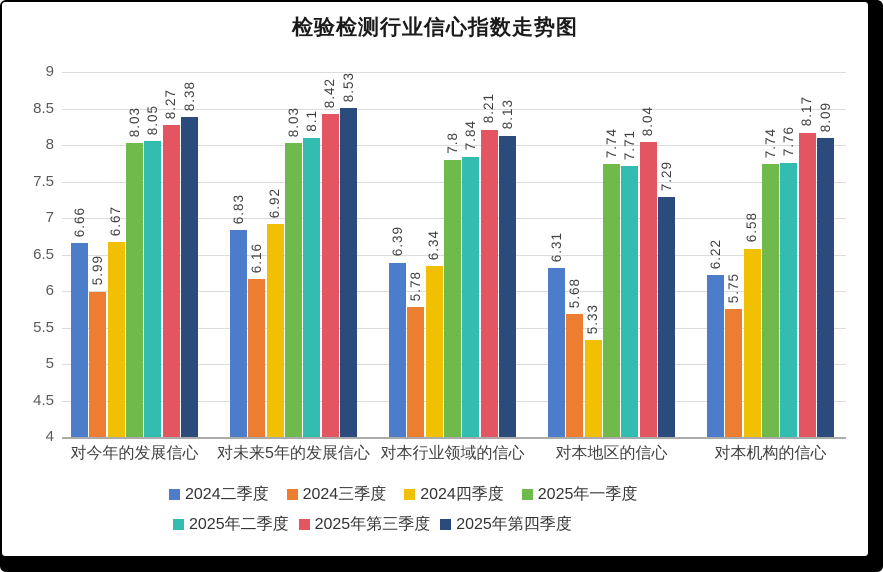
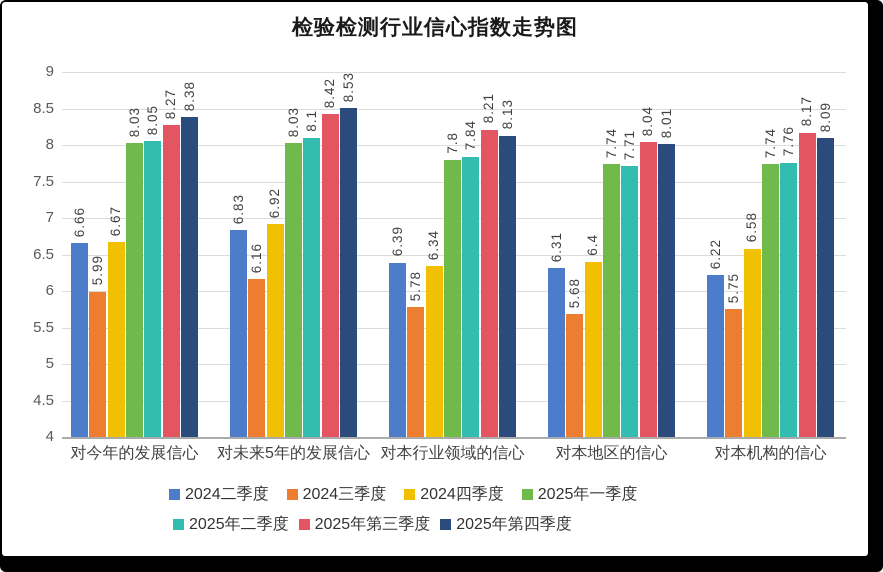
2024四季度/对本地区的信心: 5.33 -> 6.4
2025年第四季度/对本地区的信心: 7.29 -> 8.01
